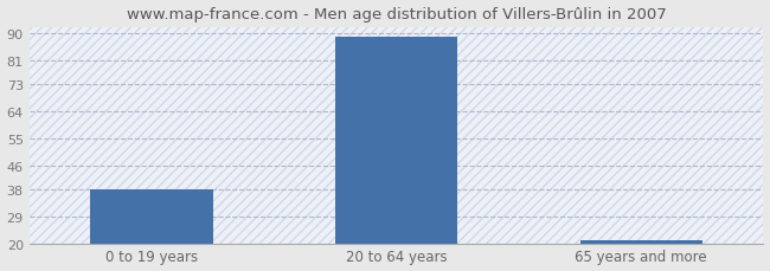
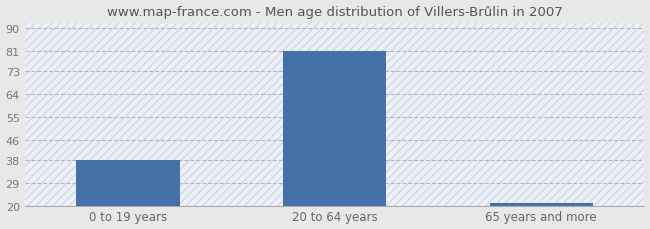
20 to 64 years: 89 -> 81
